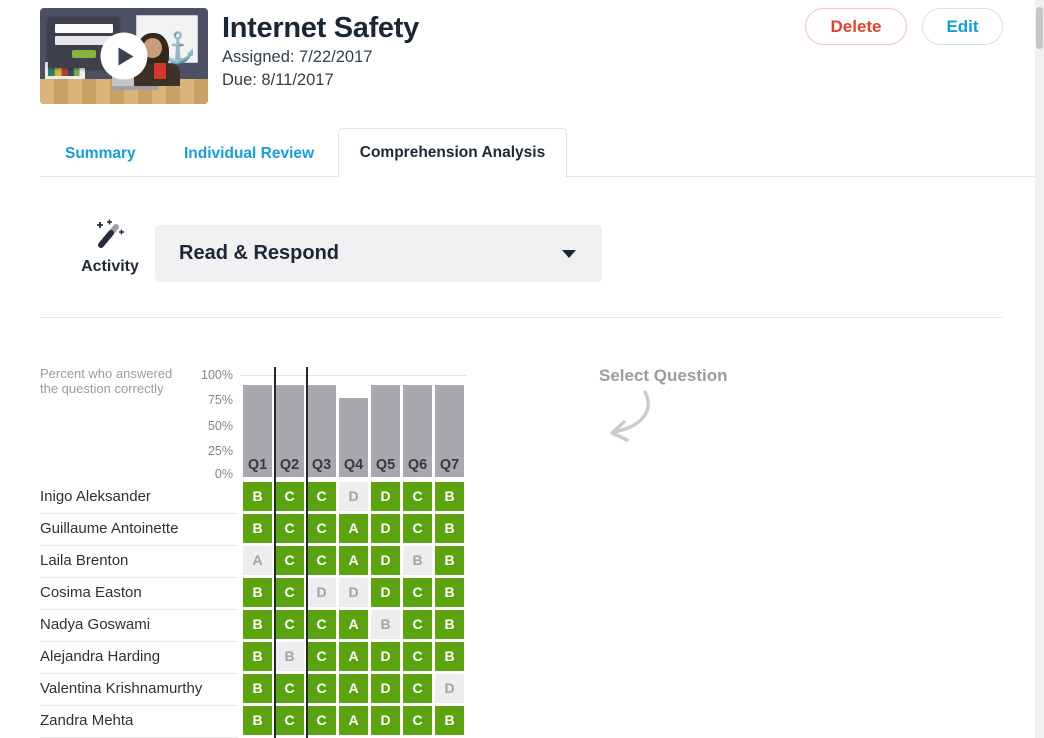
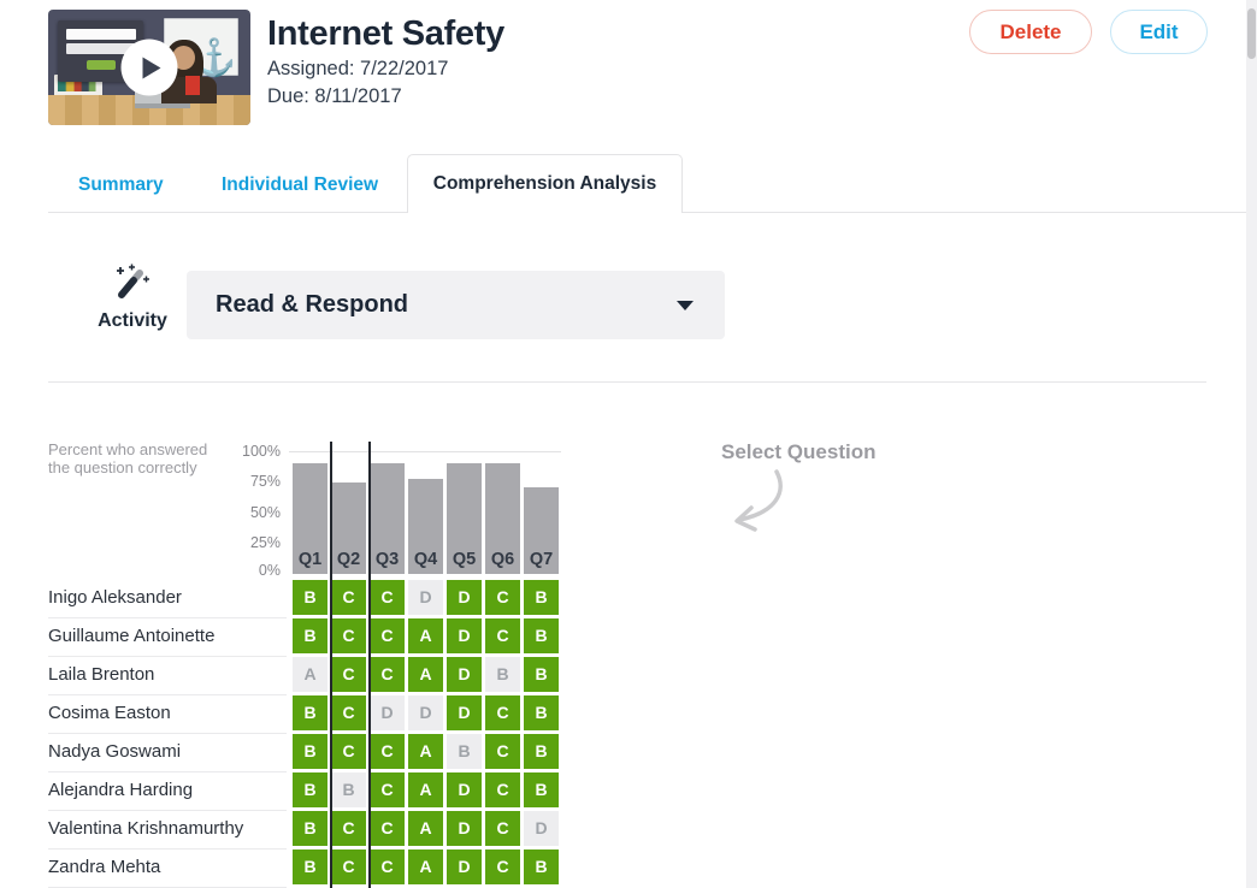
Q2: 90% -> 75%
Q7: 90% -> 71%
